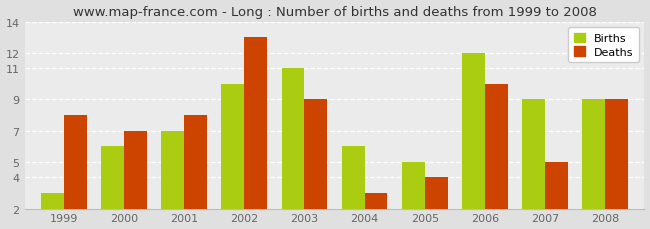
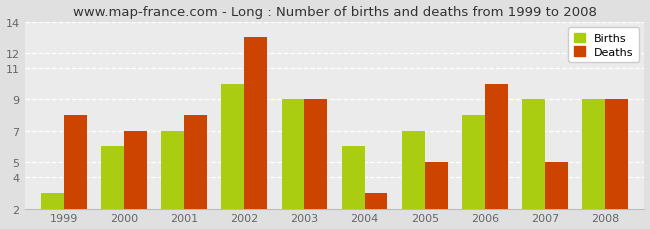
Births/2003: 11 -> 9
Births/2005: 5 -> 7
Deaths/2005: 4 -> 5
Births/2006: 12 -> 8
